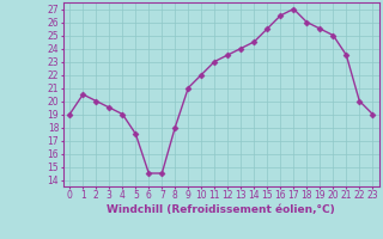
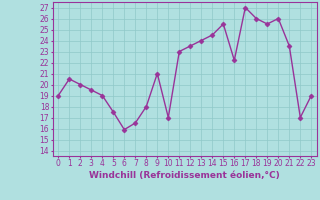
6: 14.5 -> 15.9
7: 14.5 -> 16.5
10: 22.0 -> 17.0
16: 26.5 -> 22.2
20: 25.0 -> 26.0
22: 20.0 -> 17.0
